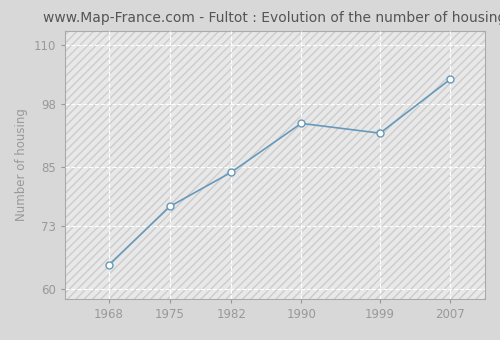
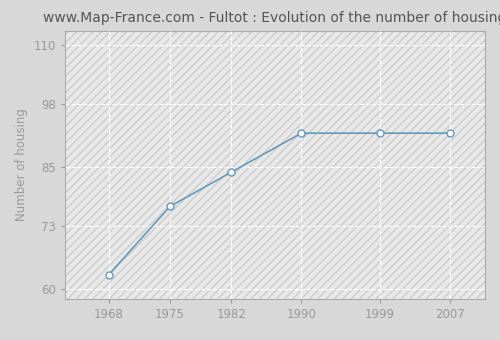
1968: 65 -> 63
1990: 94 -> 92
2007: 103 -> 92
